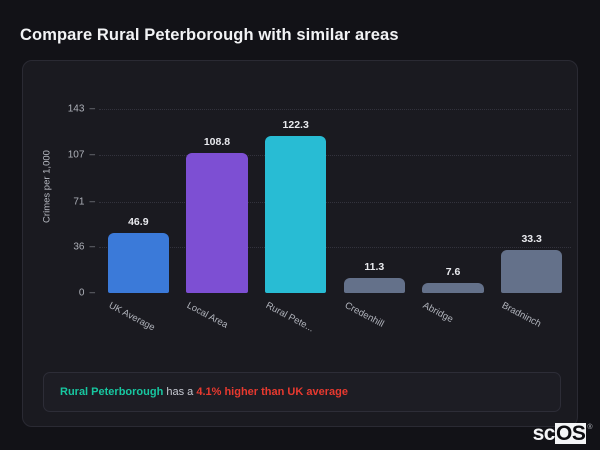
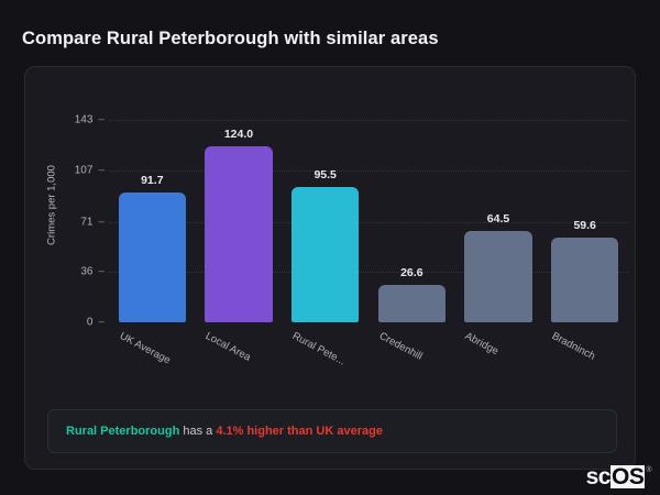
UK Average: 46.9 -> 91.7
Local Area: 108.8 -> 124.0
Rural Pete...: 122.3 -> 95.5
Credenhill: 11.3 -> 26.6
Abridge: 7.6 -> 64.5
Bradninch: 33.3 -> 59.6
